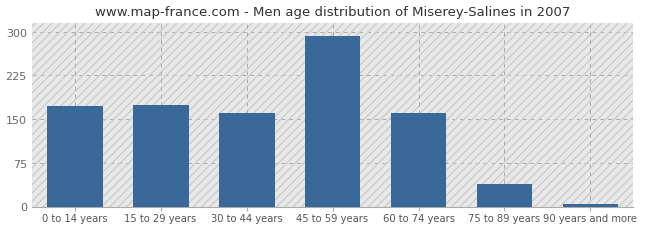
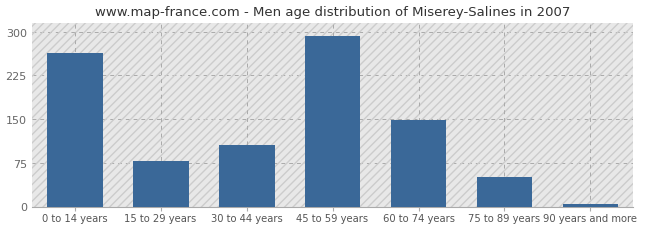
0 to 14 years: 172 -> 264
15 to 29 years: 174 -> 78
30 to 44 years: 160 -> 106
60 to 74 years: 160 -> 148
75 to 89 years: 38 -> 50
